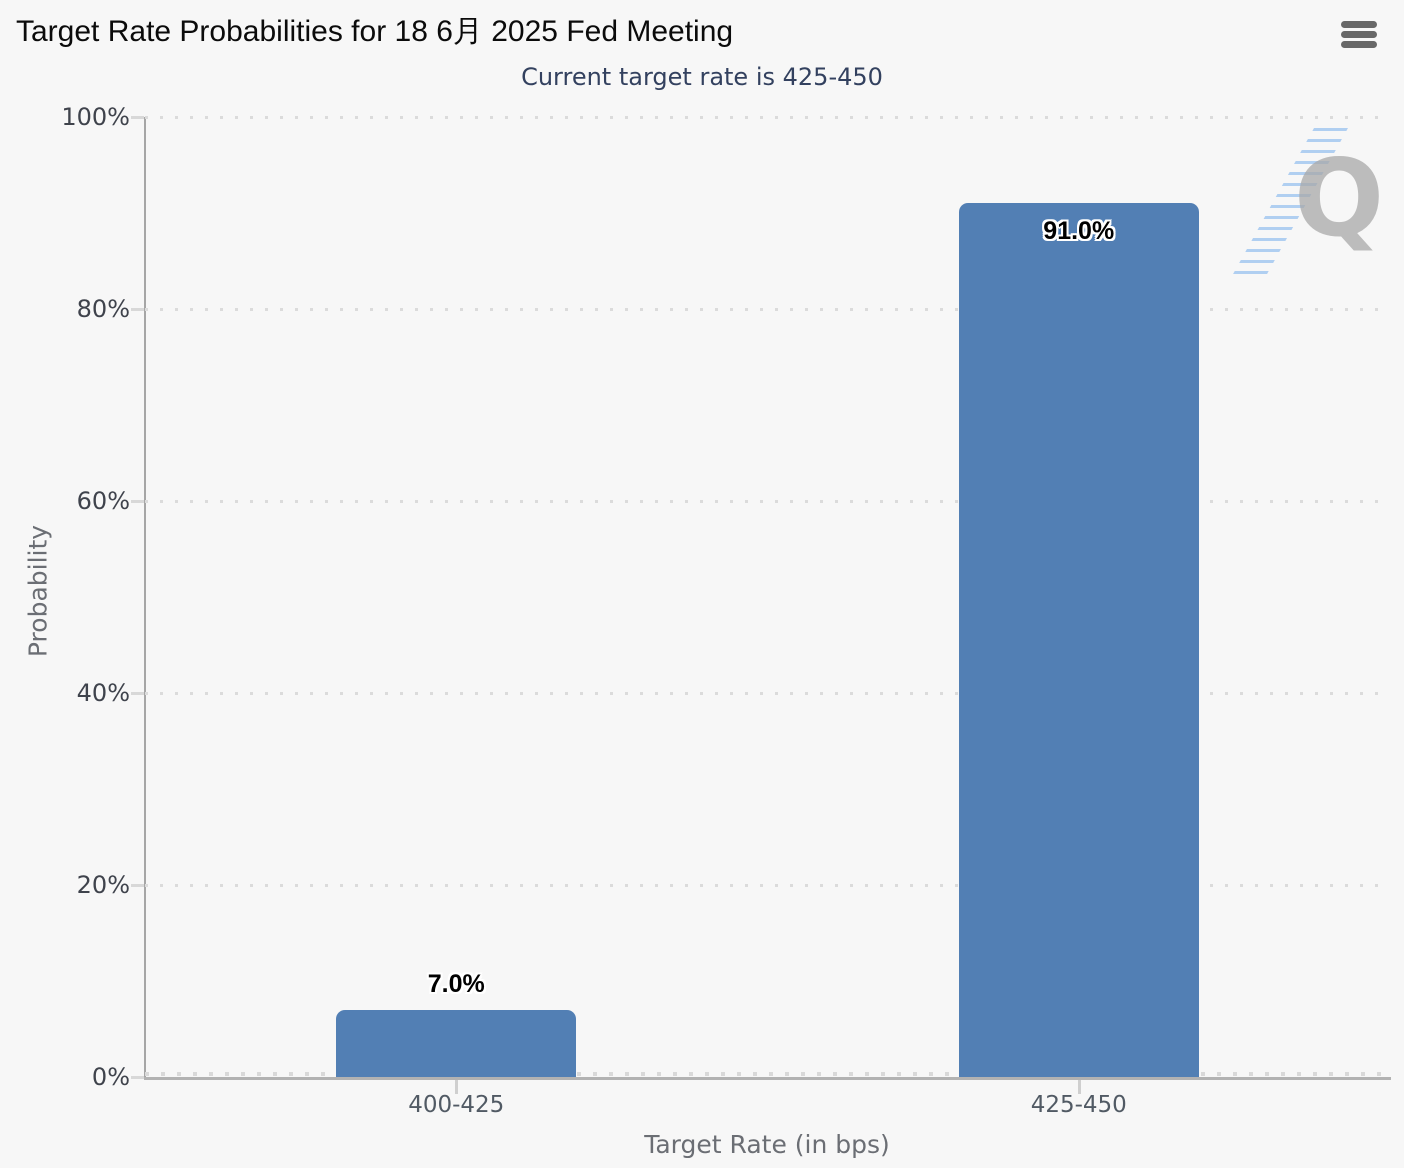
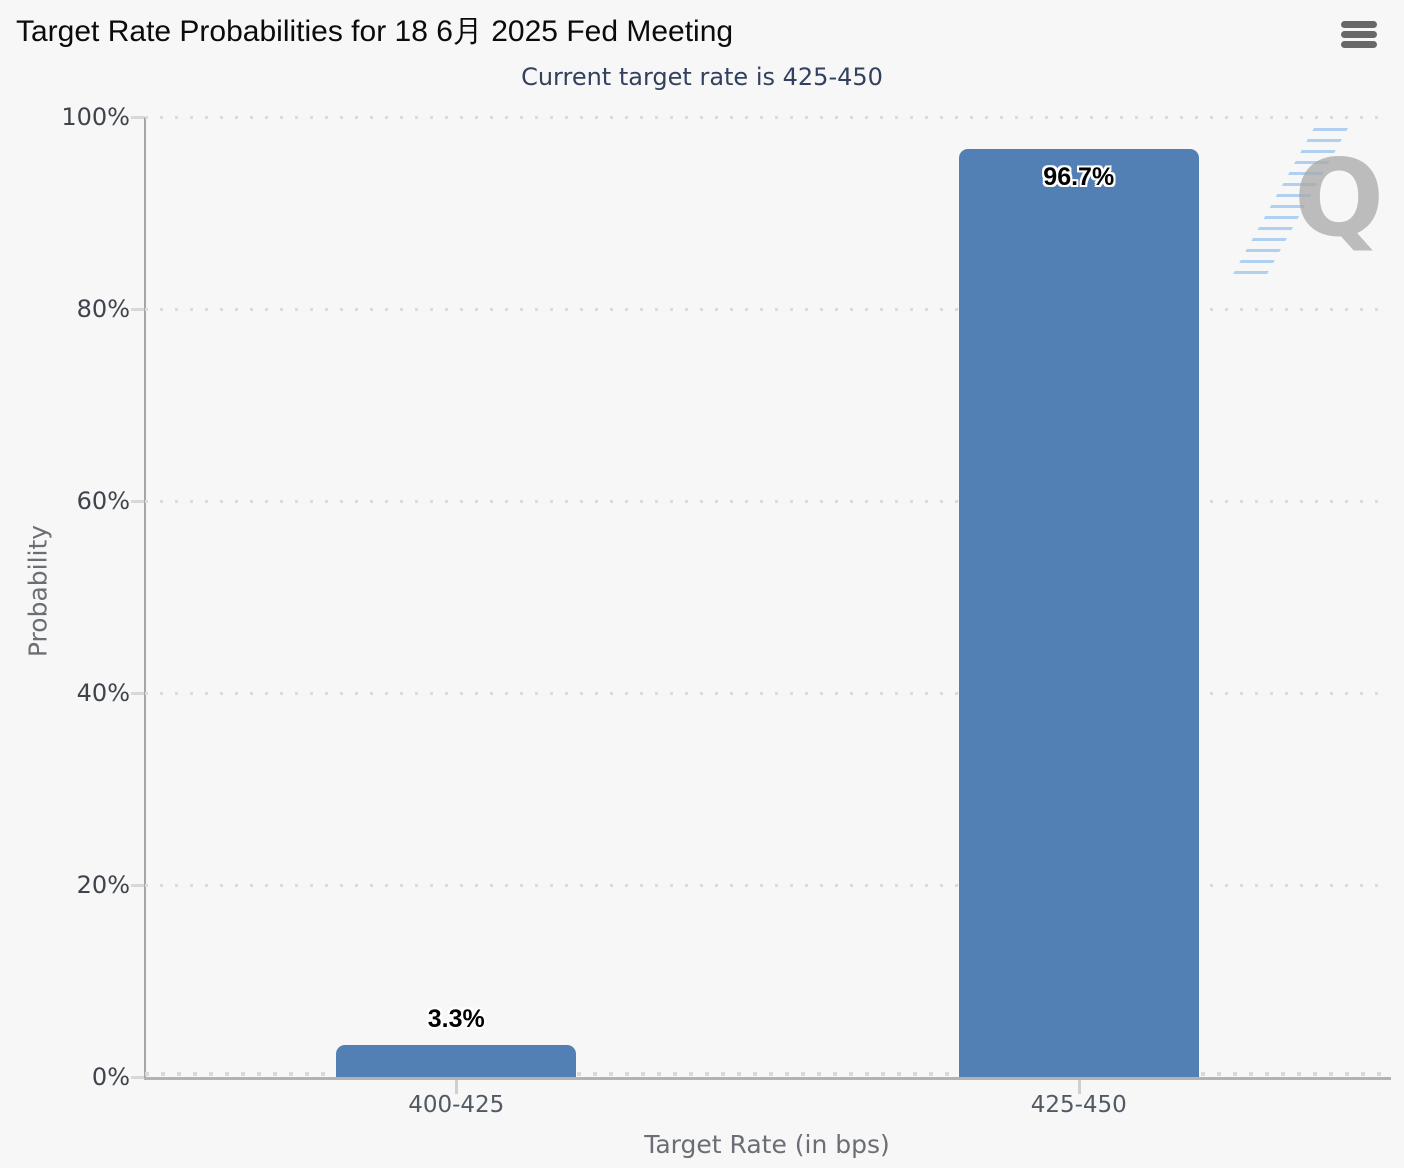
400-425: 7.0% -> 3.3%
425-450: 91.0% -> 96.7%
